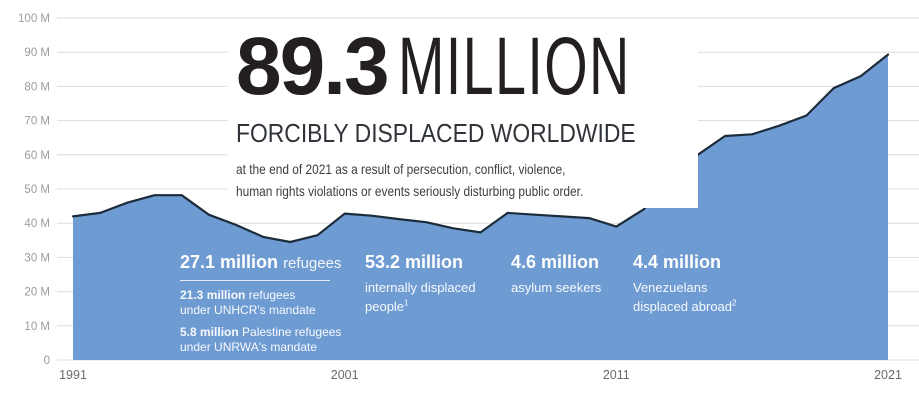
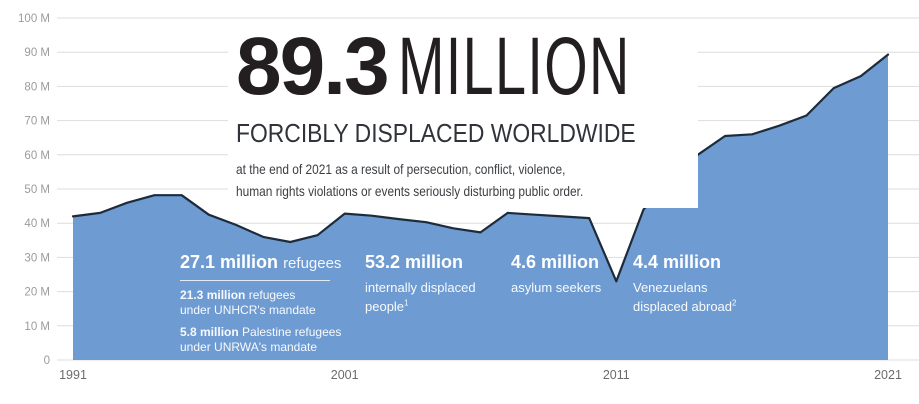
2011: 39M -> 23M
